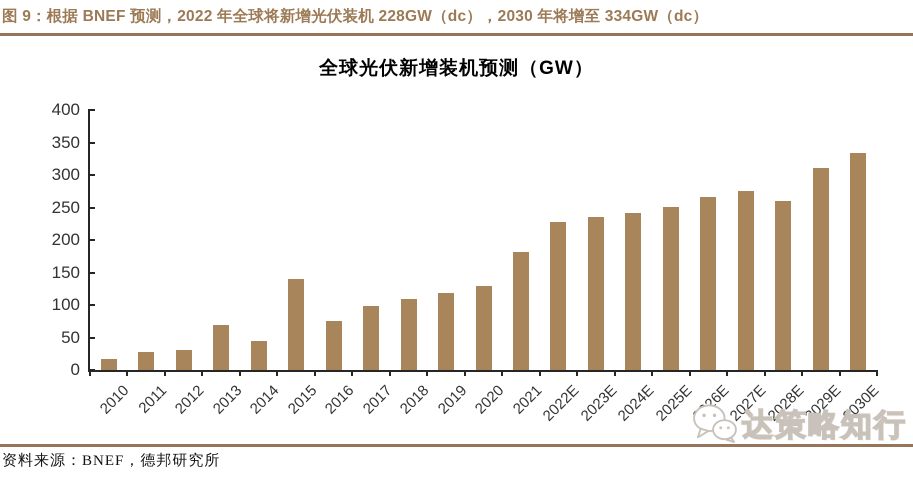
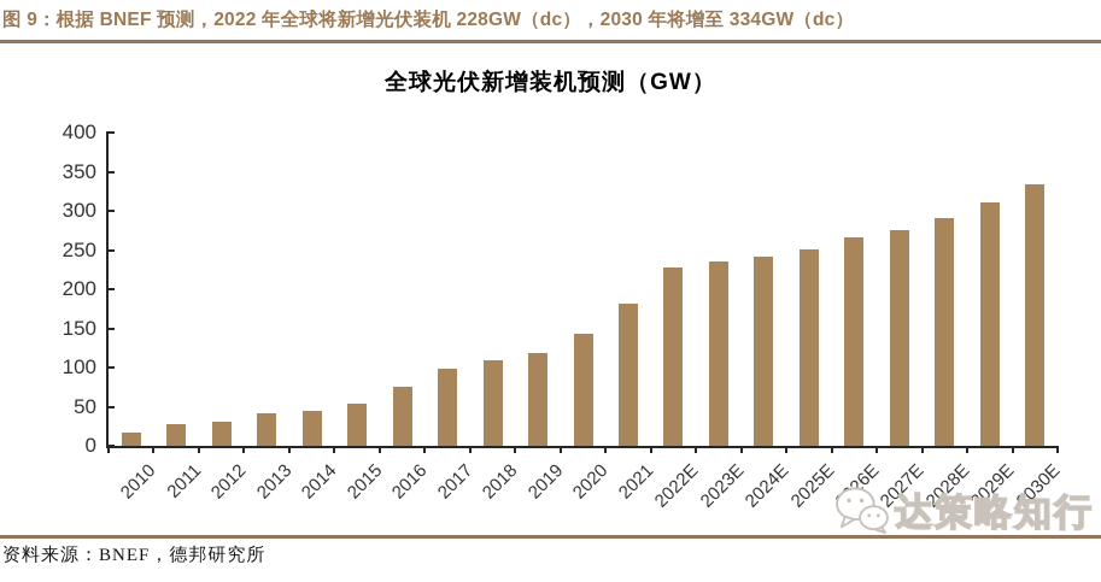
2013: 70 -> 40
2015: 140 -> 50
2020: 130 -> 140
2028E: 260 -> 290
